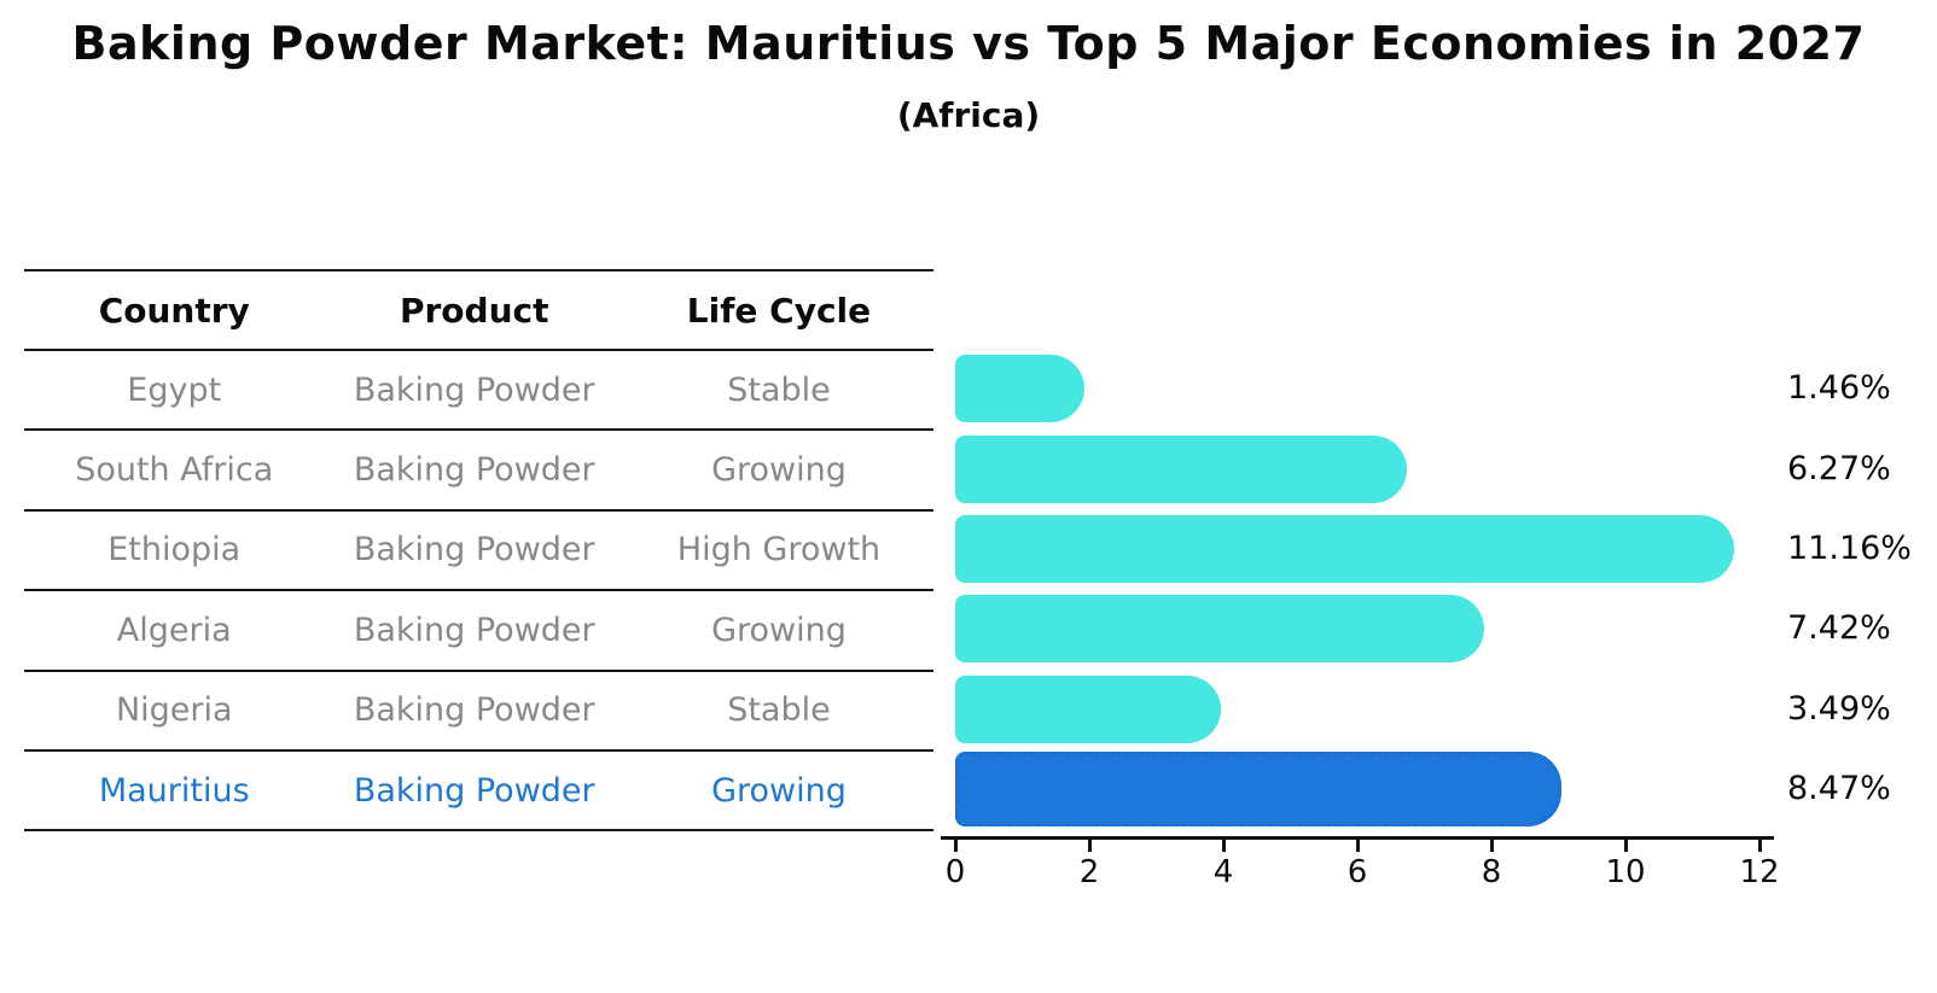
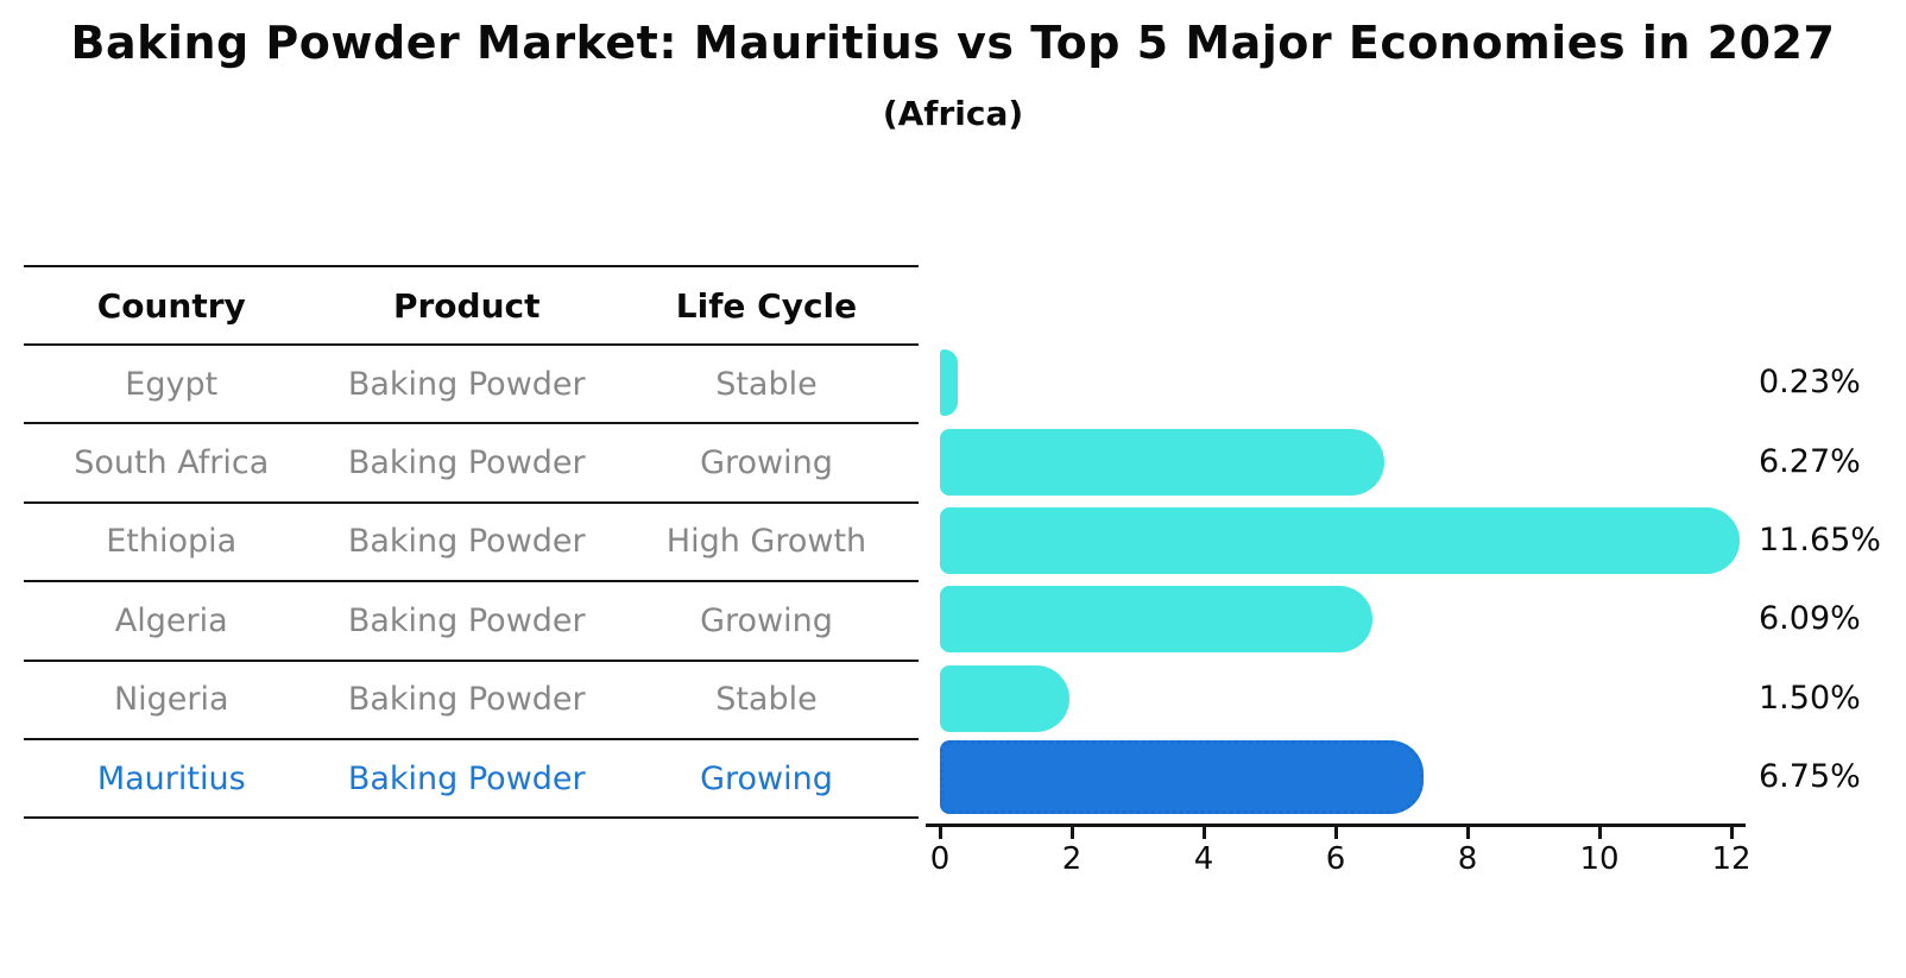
Egypt: 1.46% -> 0.23%
Ethiopia: 11.16% -> 11.65%
Algeria: 7.42% -> 6.09%
Nigeria: 3.49% -> 1.50%
Mauritius: 8.47% -> 6.75%
